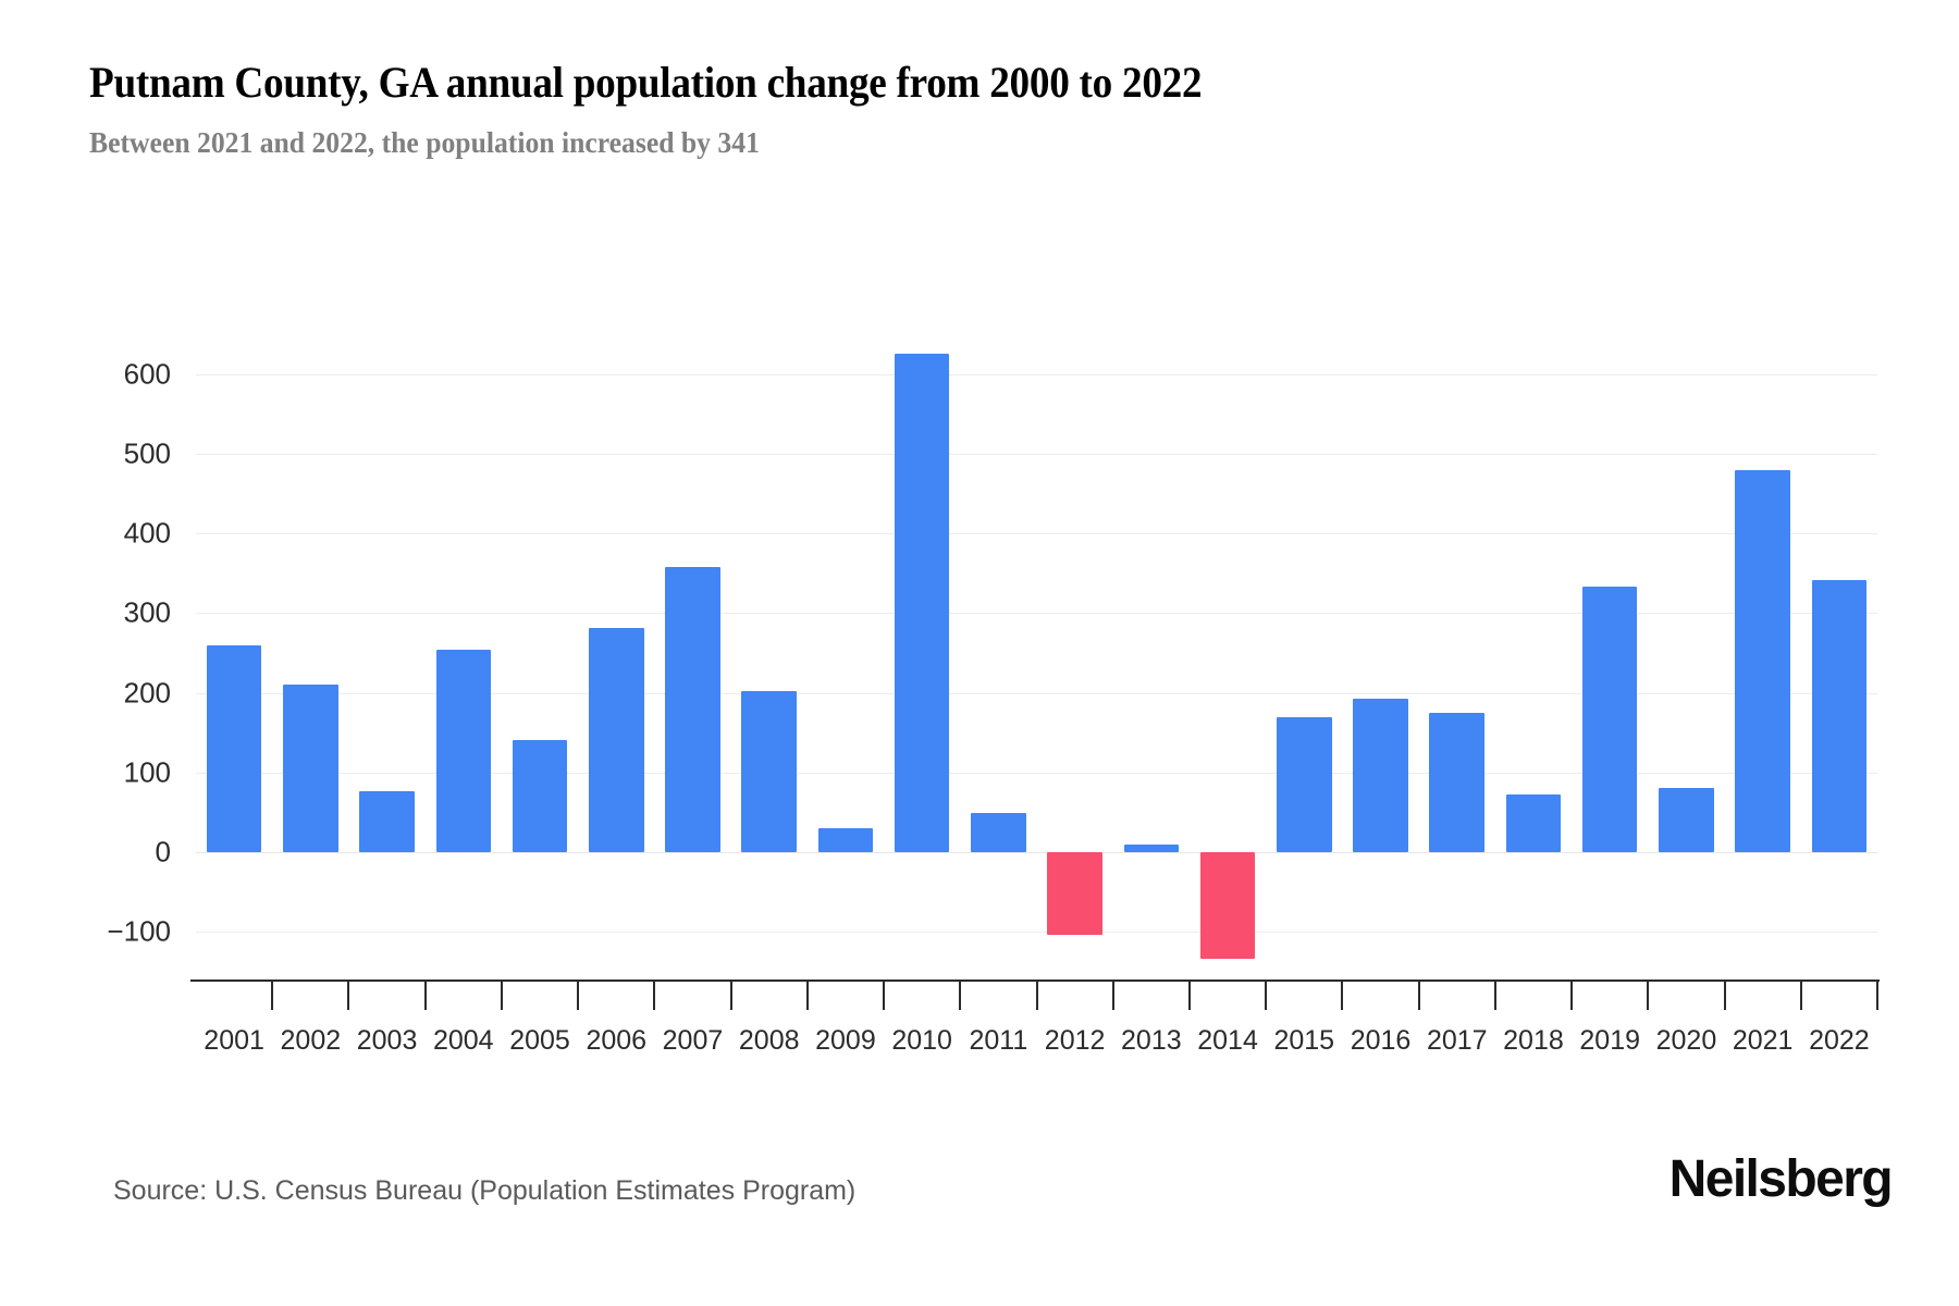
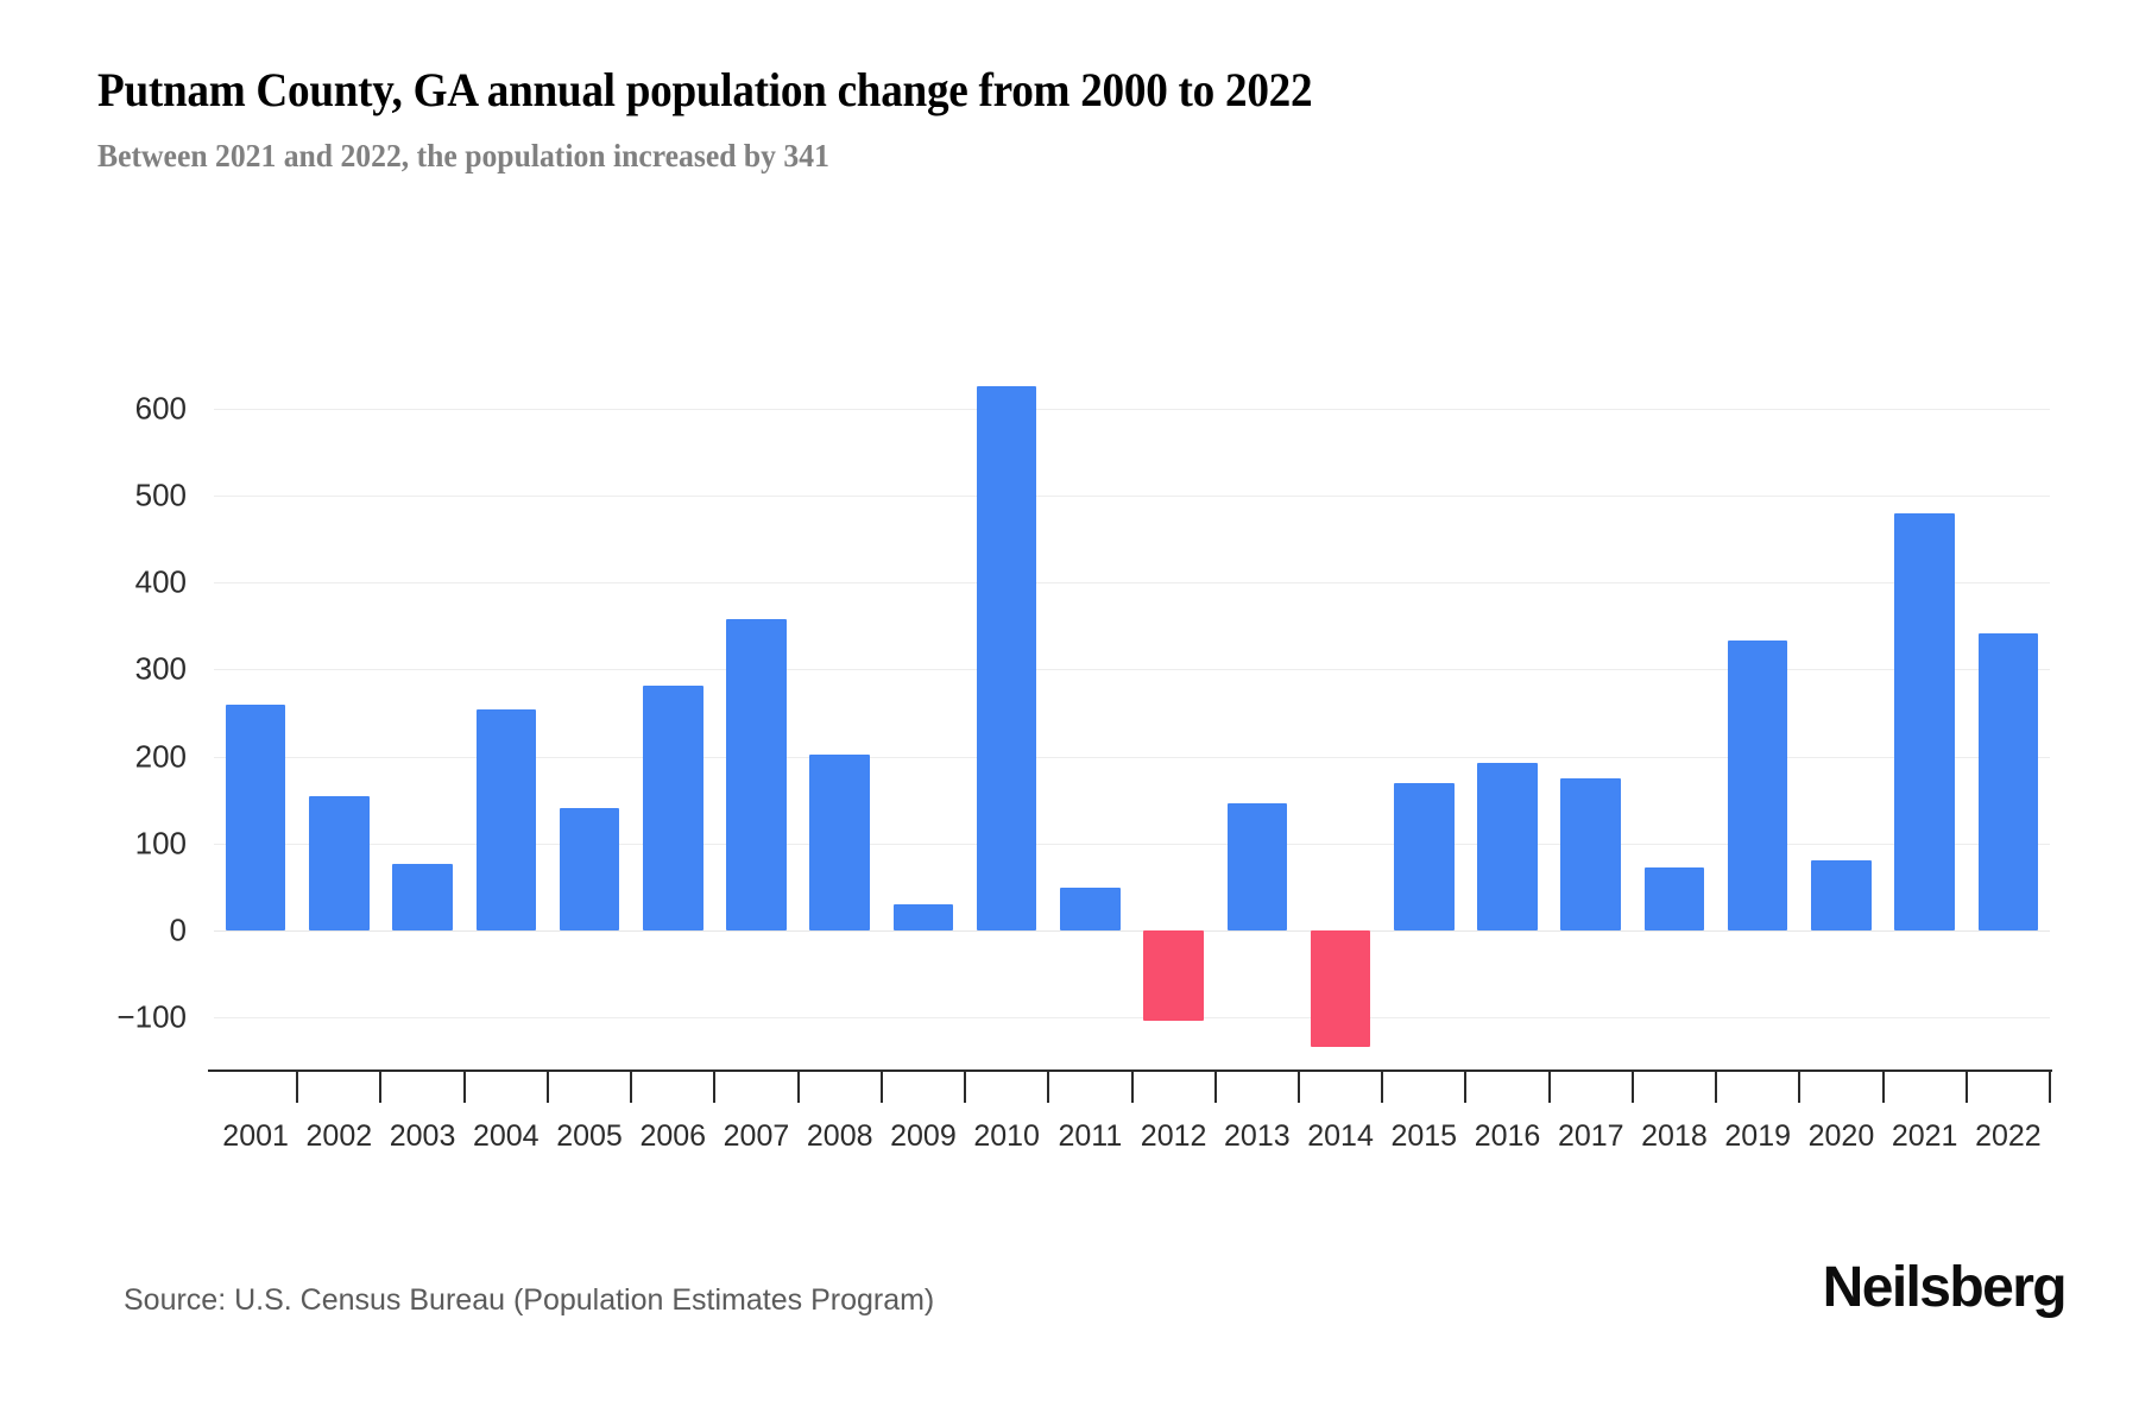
2002: 210 -> 150
2013: 10 -> 150
